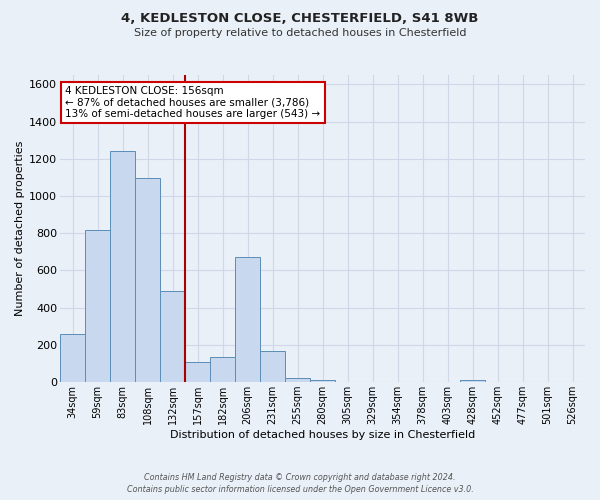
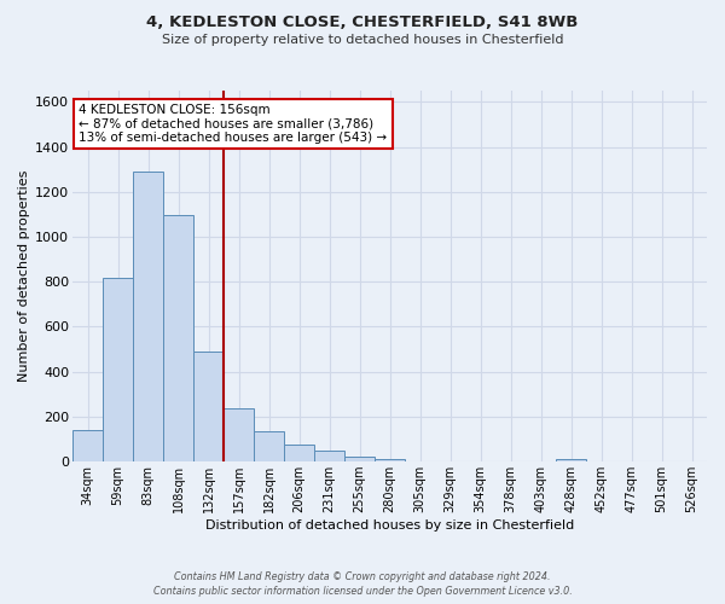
34sqm: 260 -> 140
83sqm: 1240 -> 1290
157sqm: 110 -> 240
206sqm: 670 -> 80
231sqm: 170 -> 50
